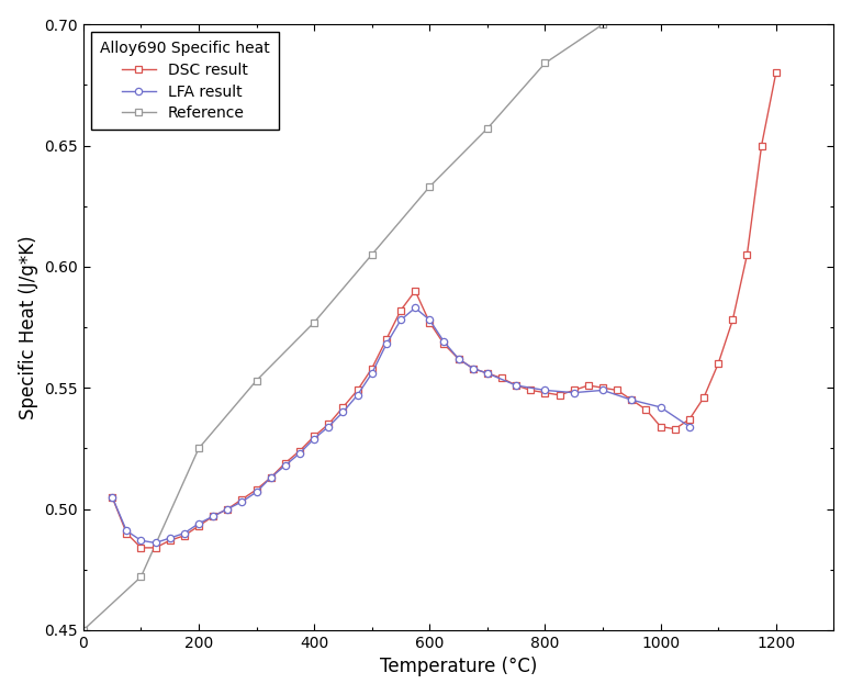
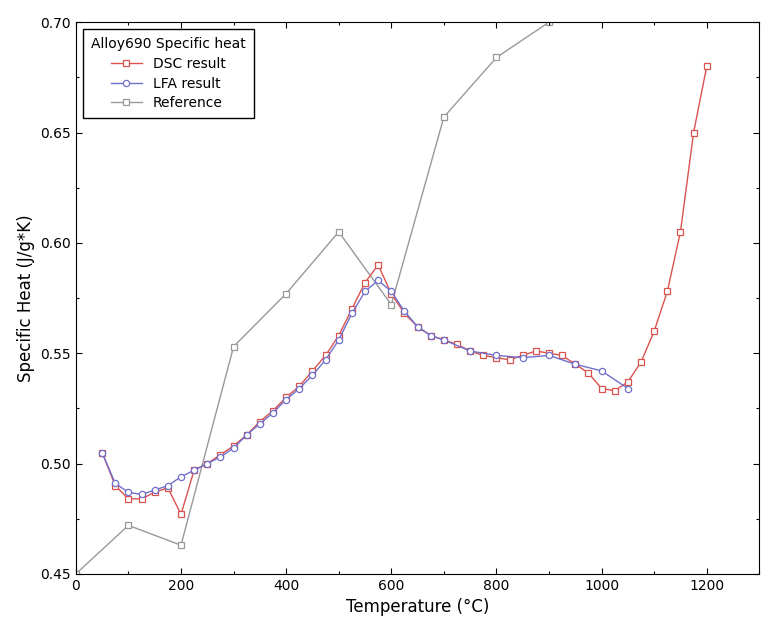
DSC result/200: 0.493 -> 0.477
Reference/200: 0.525 -> 0.463
Reference/600: 0.633 -> 0.572
